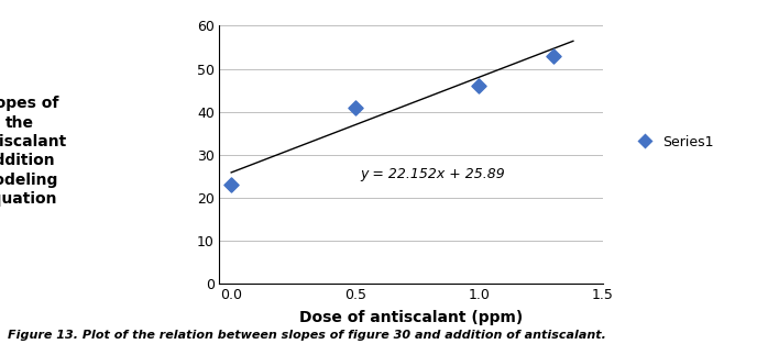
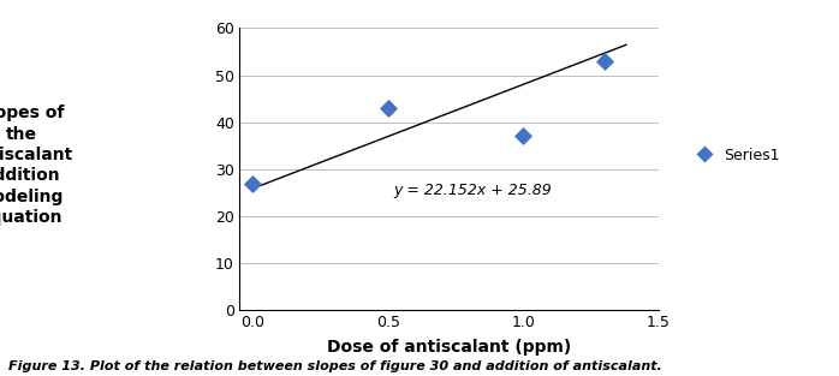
Series1/0.0: 23 -> 27
Series1/0.5: 41 -> 43
Series1/1.0: 46 -> 37
